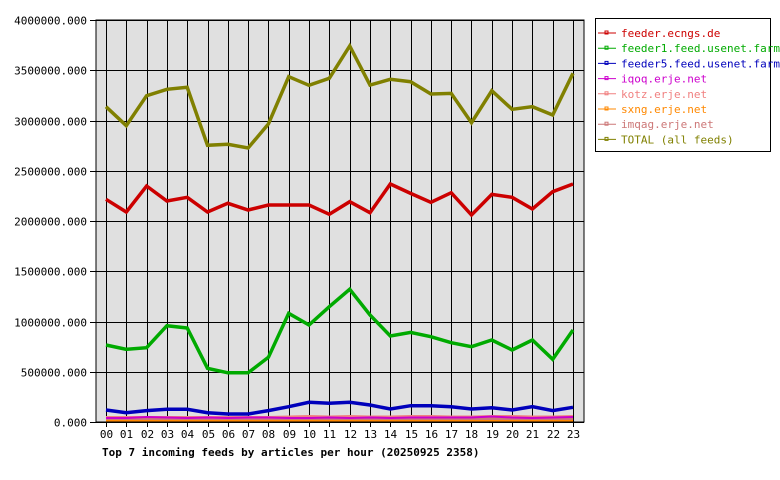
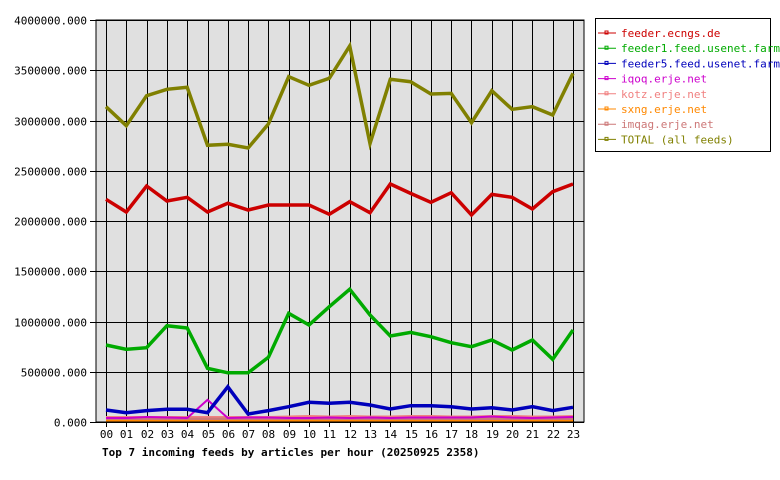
iqoq.erje.net/05: 40000 -> 220000
feeder5.feed.usenet.farm/06: 80000 -> 350000
TOTAL (all feeds)/13: 3350000 -> 2770000
